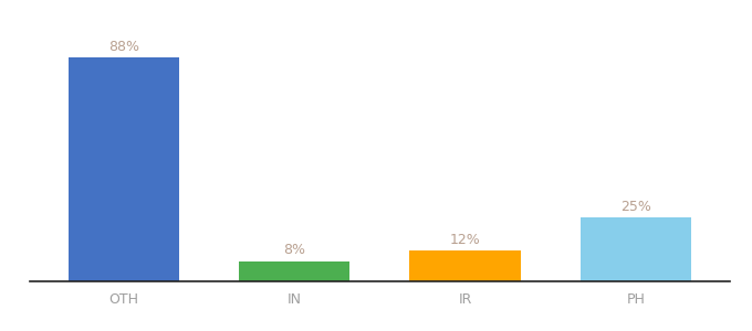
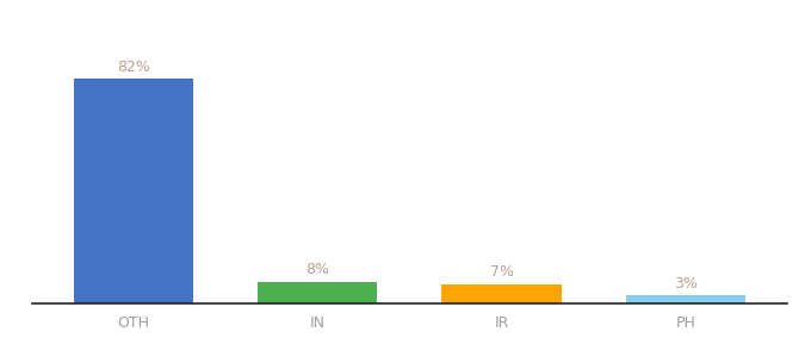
OTH: 88% -> 82%
IR: 12% -> 7%
PH: 25% -> 3%
